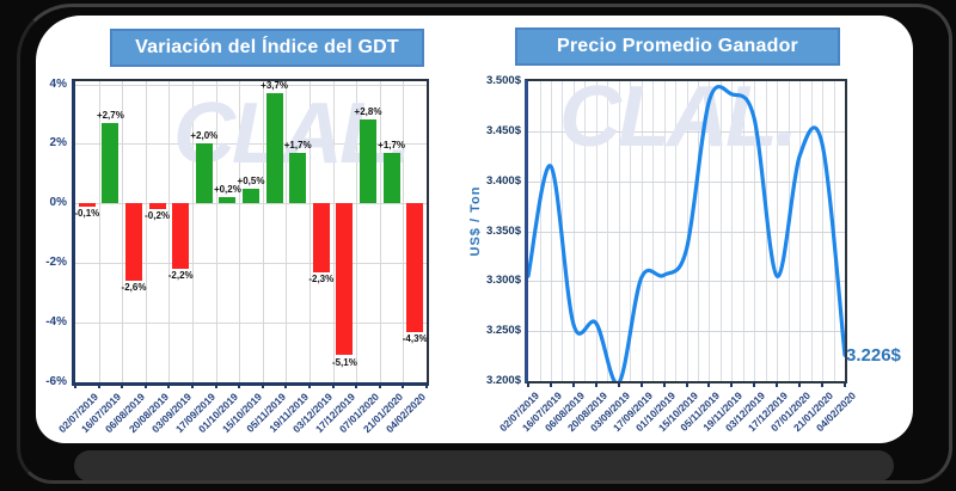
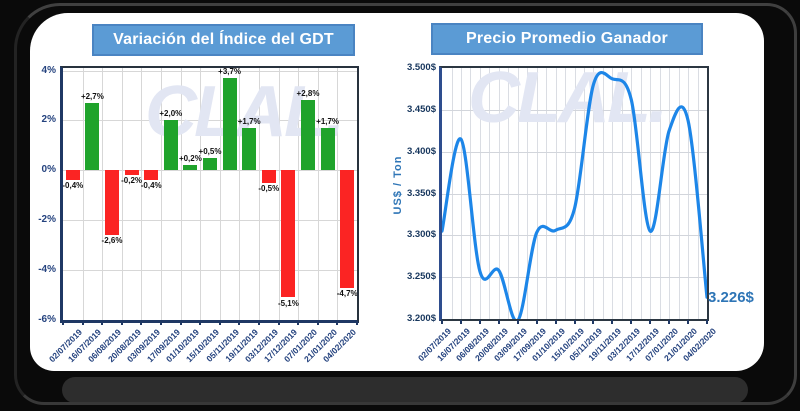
Variación del Índice del GDT/02/07/2019: -0,1% -> -0,4%
Variación del Índice del GDT/03/09/2019: -2,2% -> -0,4%
Variación del Índice del GDT/03/12/2019: -2,3% -> -0,5%
Variación del Índice del GDT/04/02/2020: -4,3% -> -4,7%
